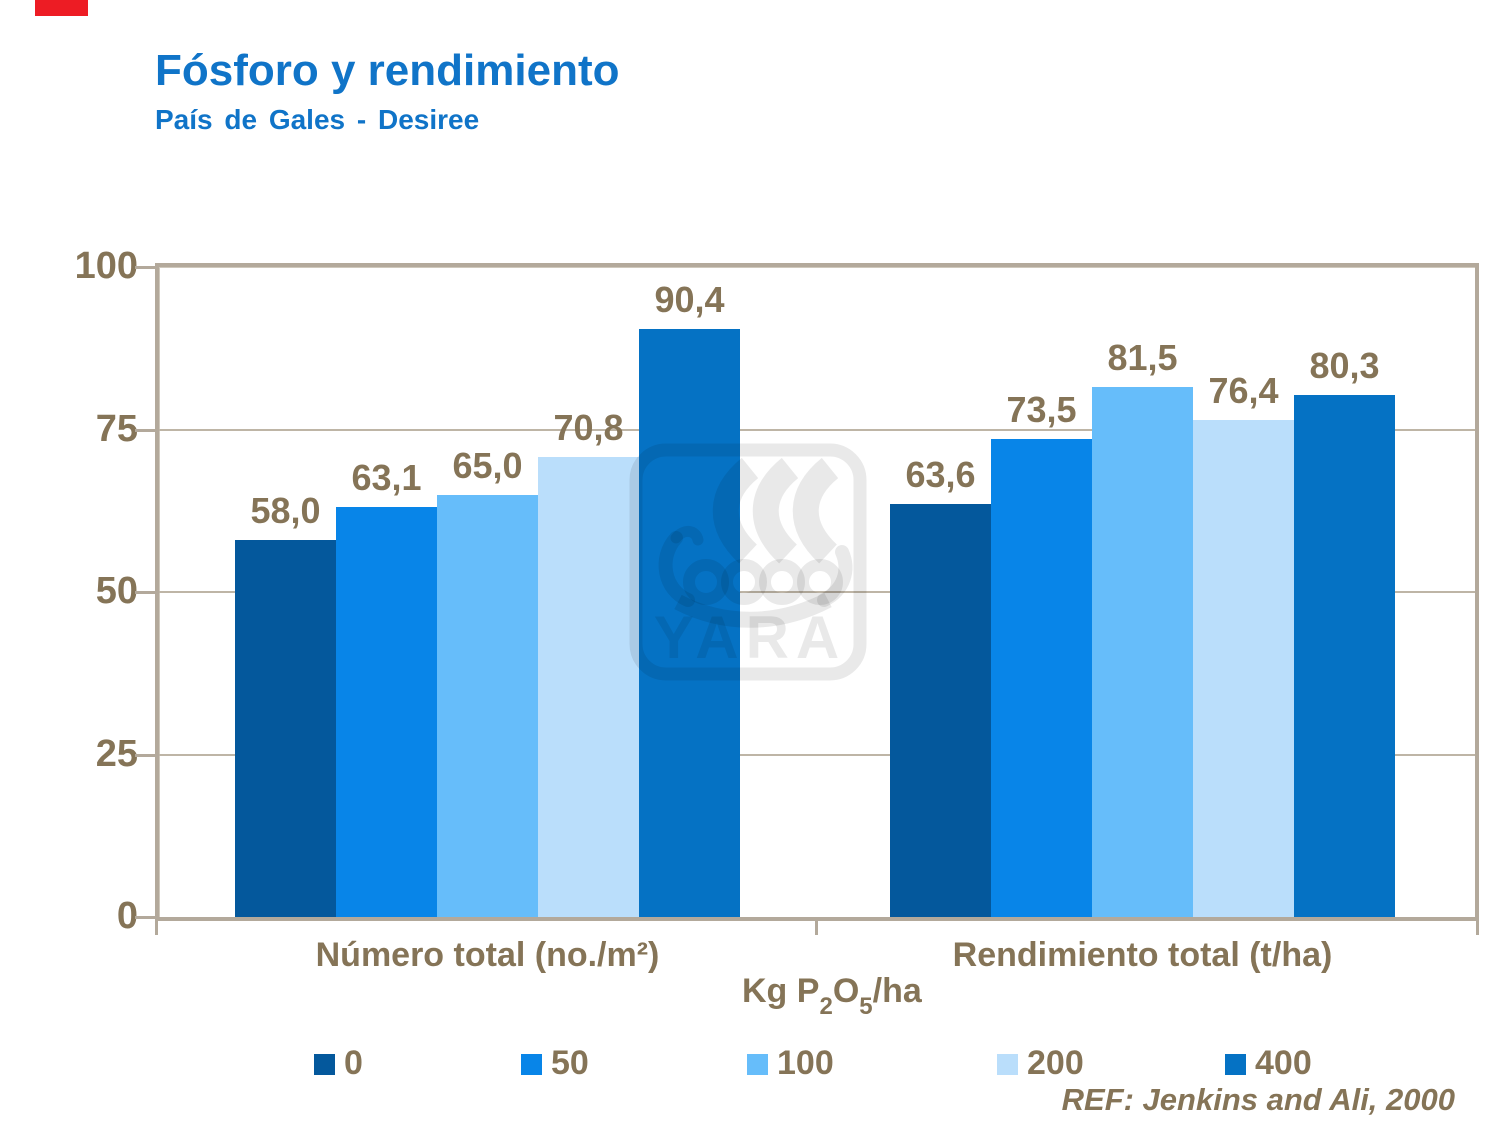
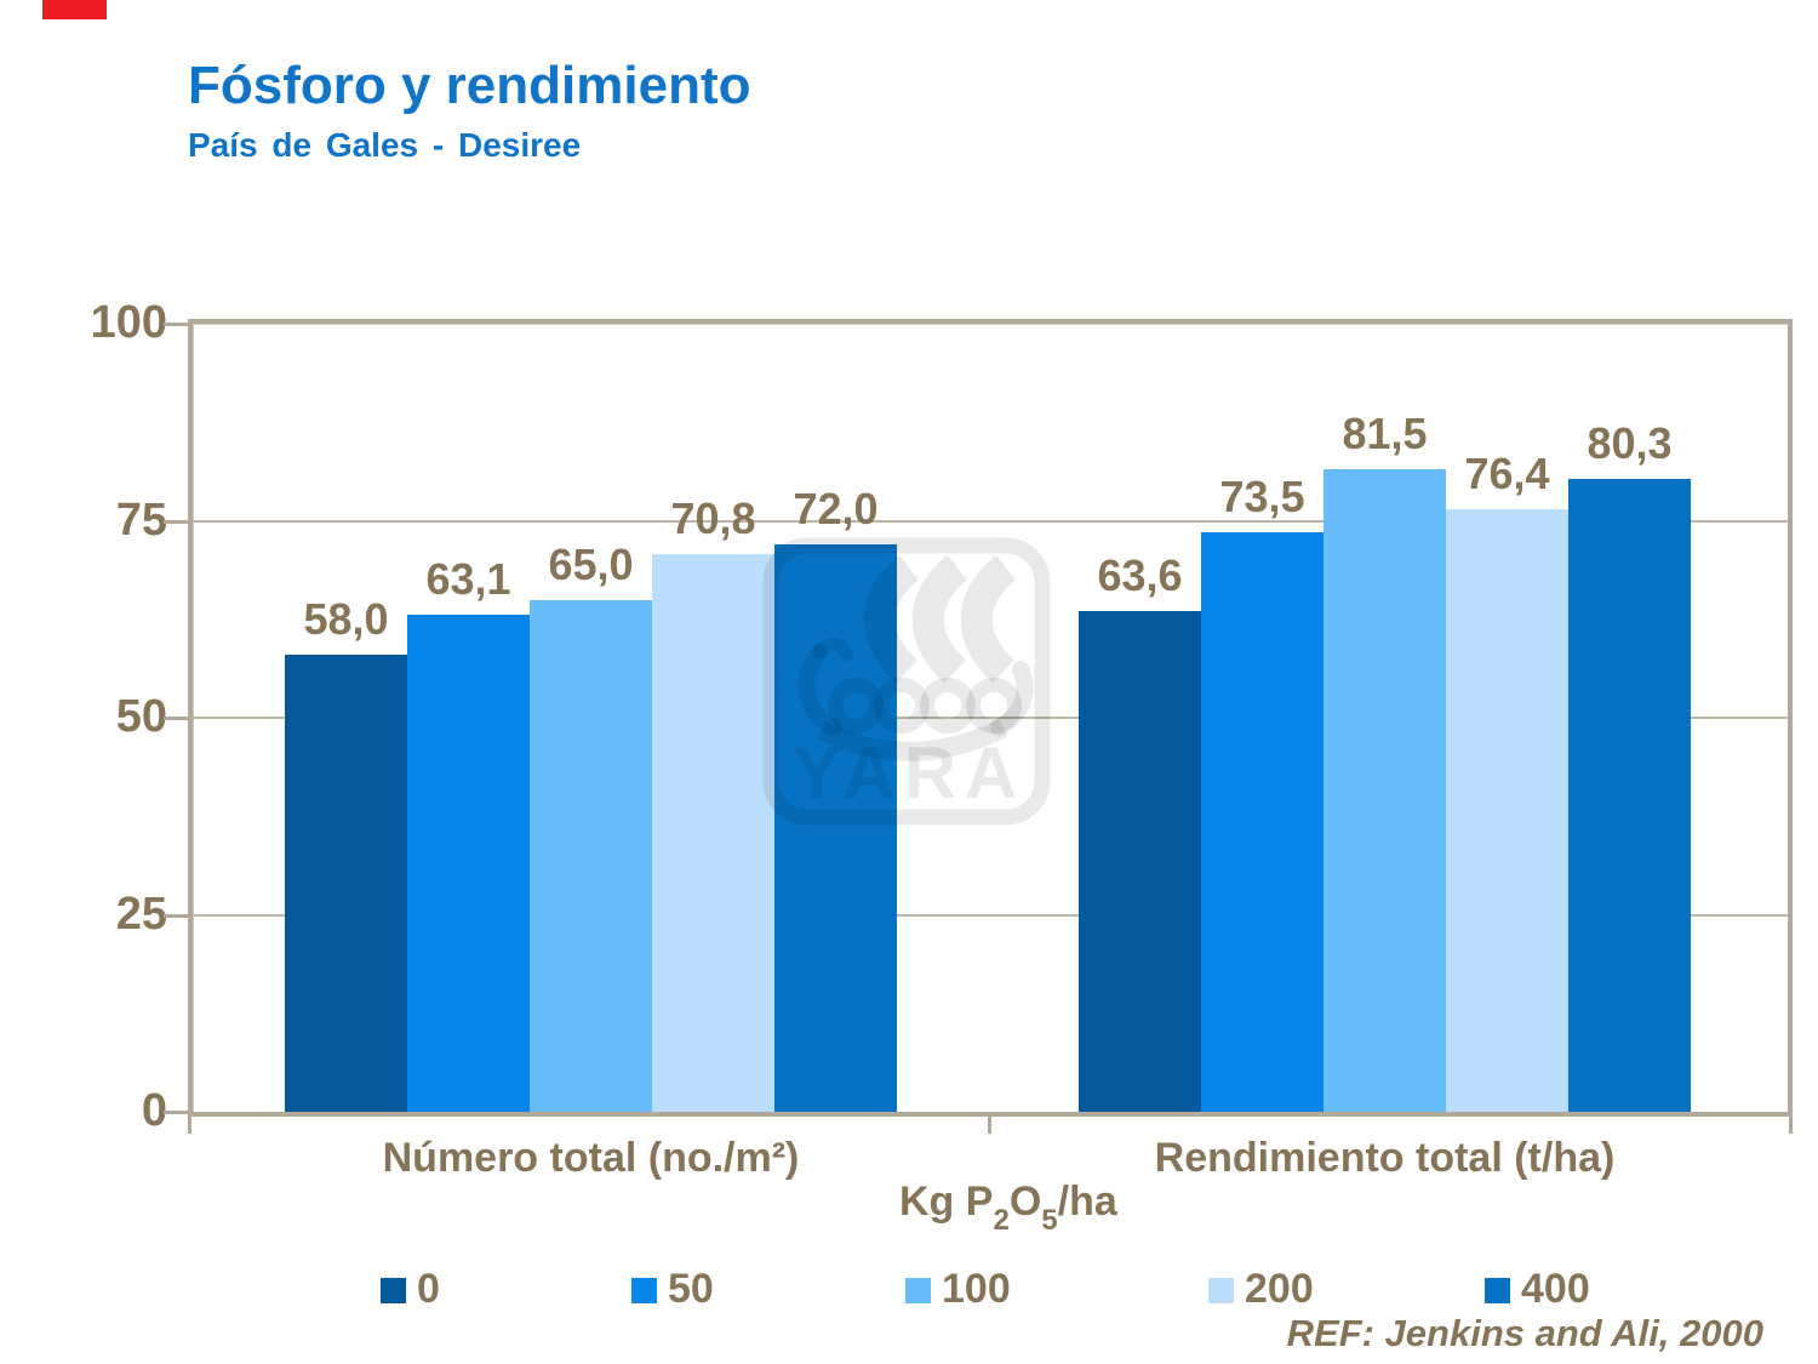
400/Número total (no./m²): 90,4 -> 72,0
